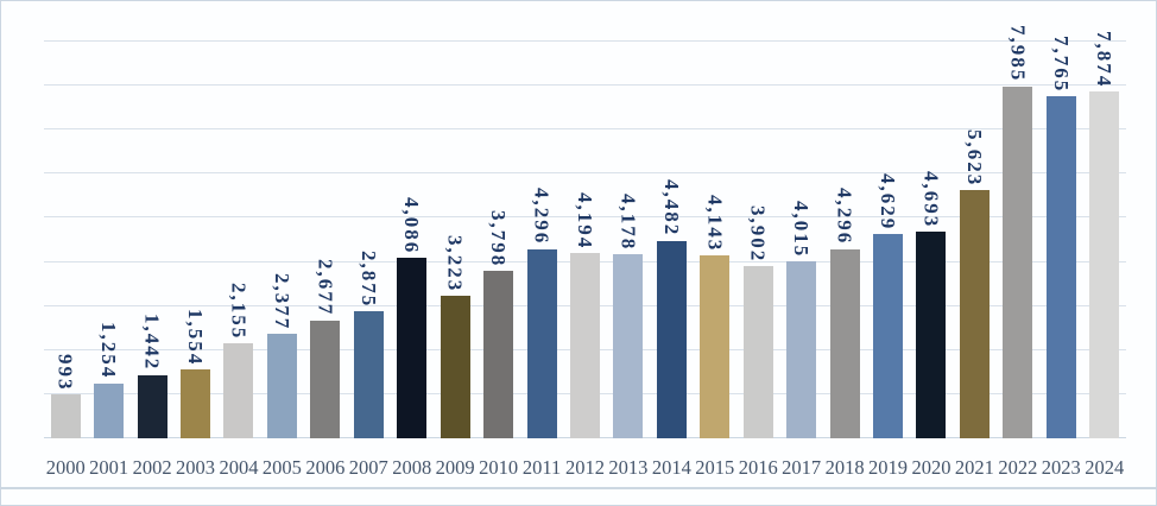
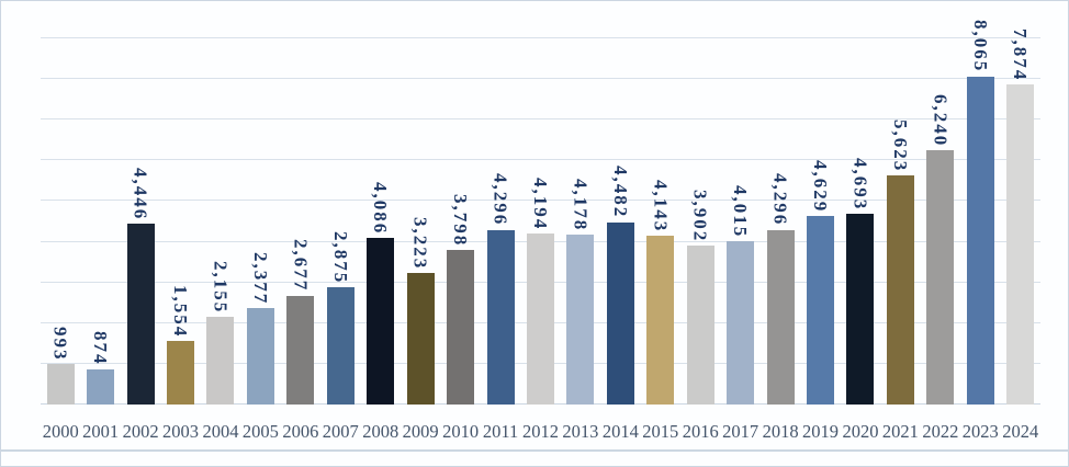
2001: 1,254 -> 874
2002: 1,442 -> 4,446
2022: 7,985 -> 6,240
2023: 7,765 -> 8,065
